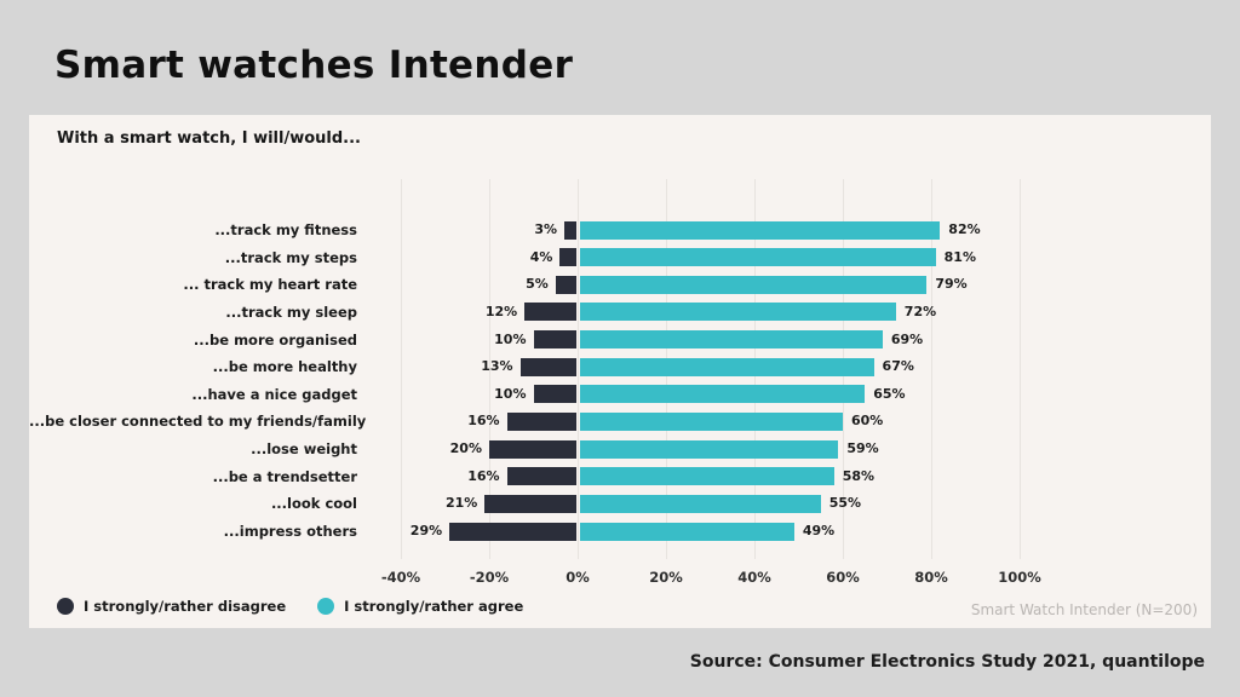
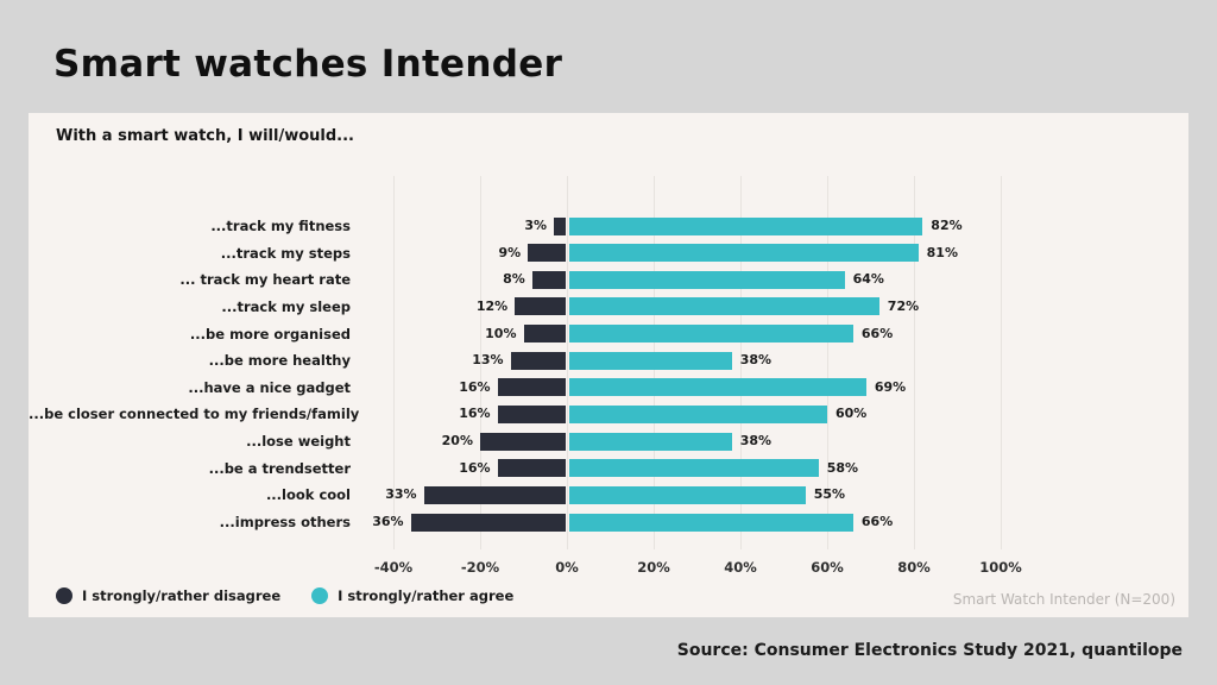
I strongly/rather disagree/...track my steps: 4% -> 9%
I strongly/rather disagree/... track my heart rate: 5% -> 8%
I strongly/rather agree/... track my heart rate: 79% -> 64%
I strongly/rather agree/...be more organised: 69% -> 66%
I strongly/rather agree/...be more healthy: 67% -> 38%
I strongly/rather disagree/...have a nice gadget: 10% -> 16%
I strongly/rather agree/...have a nice gadget: 65% -> 69%
I strongly/rather agree/...lose weight: 59% -> 38%
I strongly/rather disagree/...look cool: 21% -> 33%
I strongly/rather disagree/...impress others: 29% -> 36%
I strongly/rather agree/...impress others: 49% -> 66%
